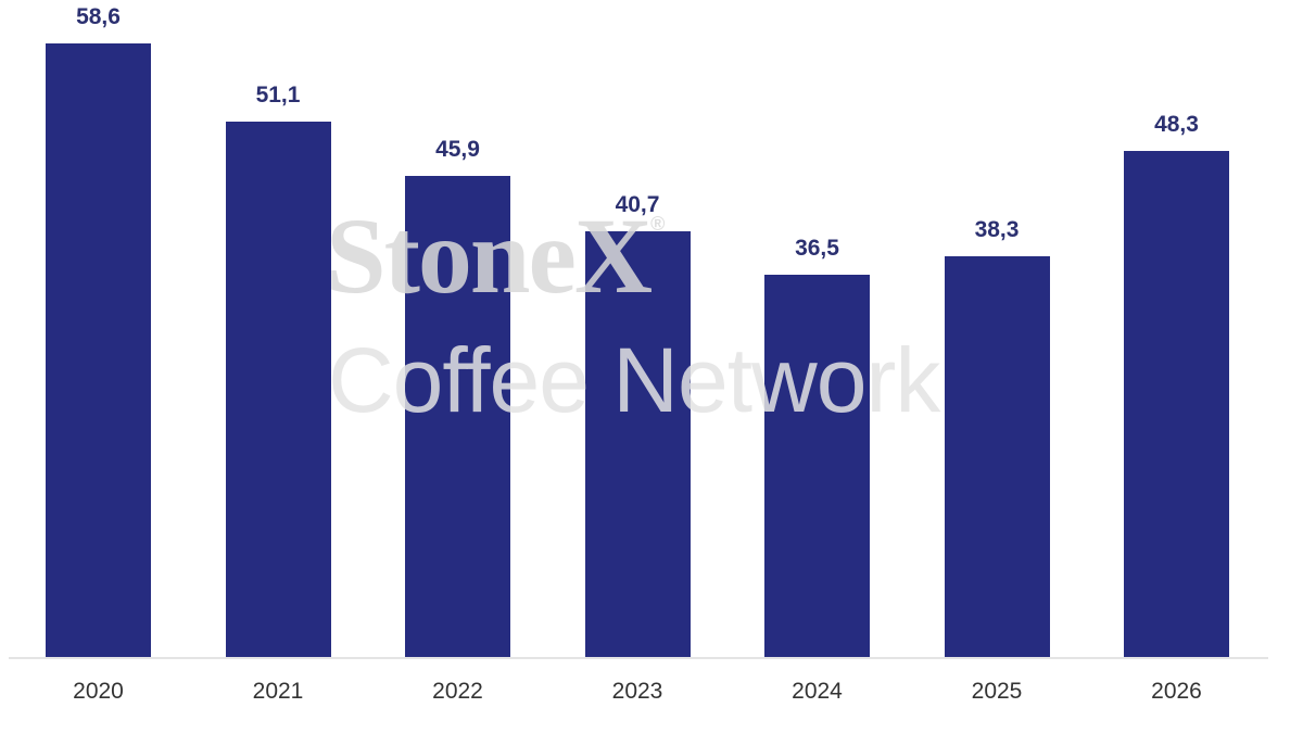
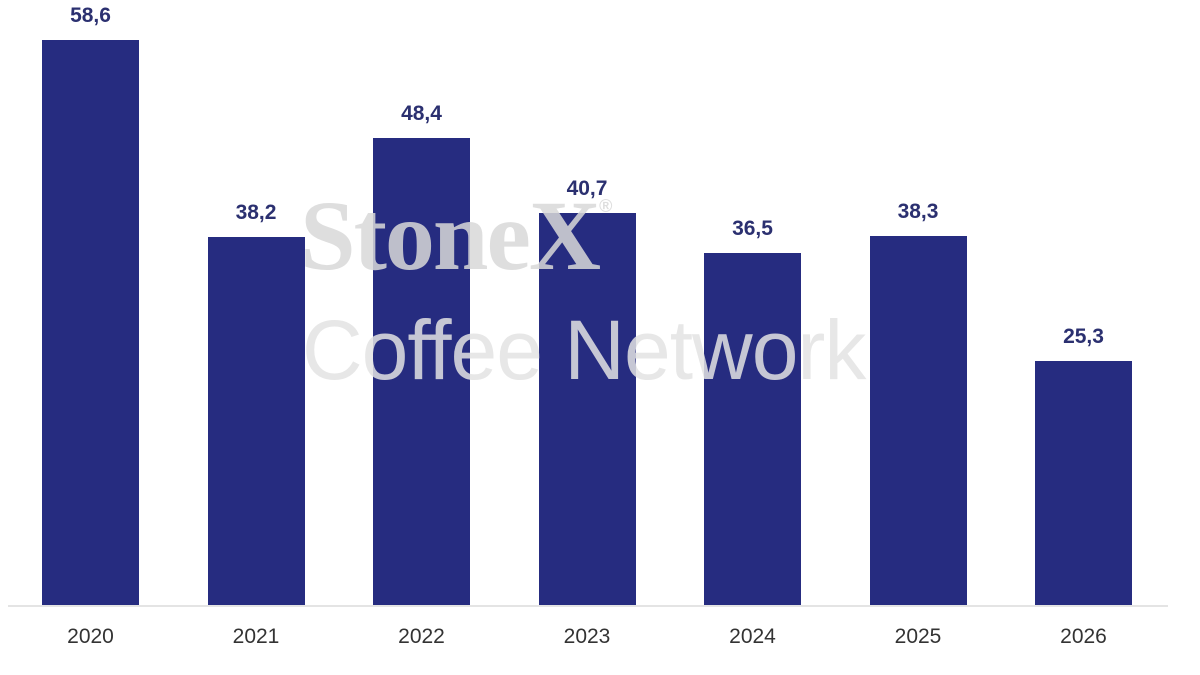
2021: 51,1 -> 38,2
2022: 45,9 -> 48,4
2026: 48,3 -> 25,3
